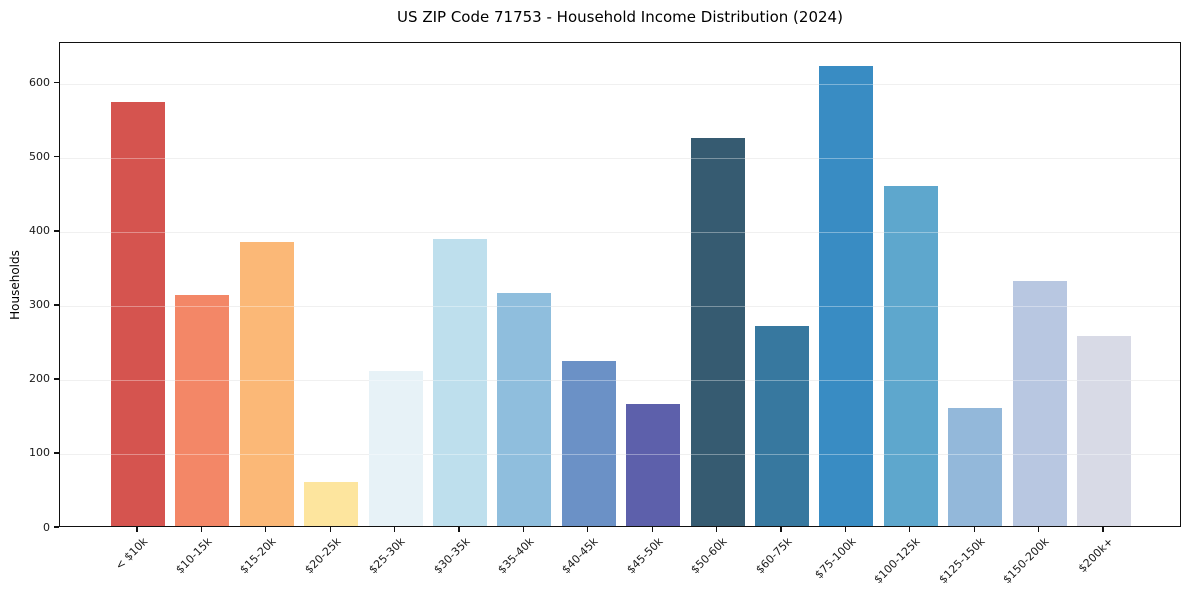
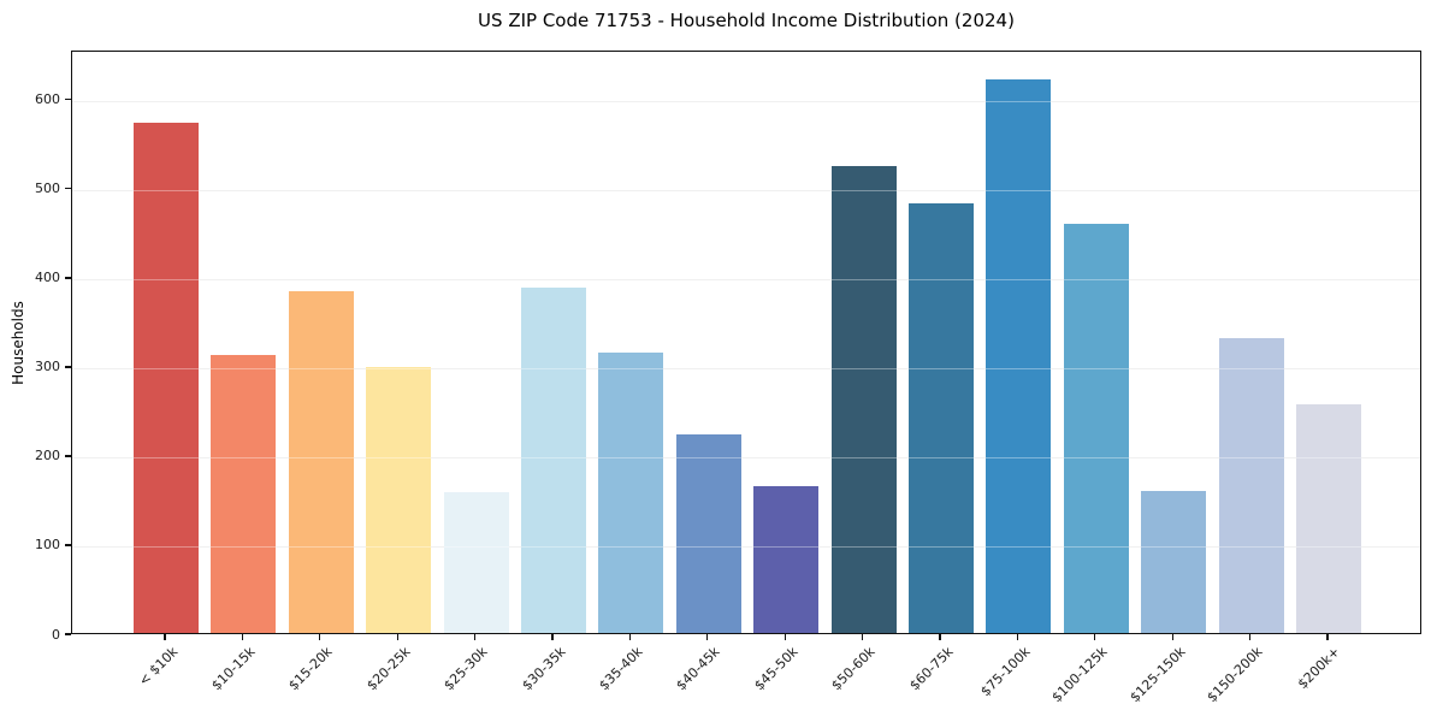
$20-25k: 60 -> 300
$25-30k: 210 -> 160
$60-75k: 270 -> 480
